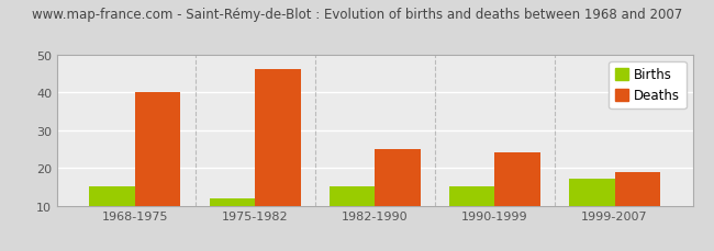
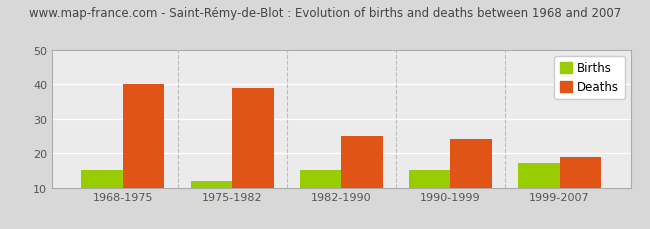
Deaths/1975-1982: 46 -> 39
